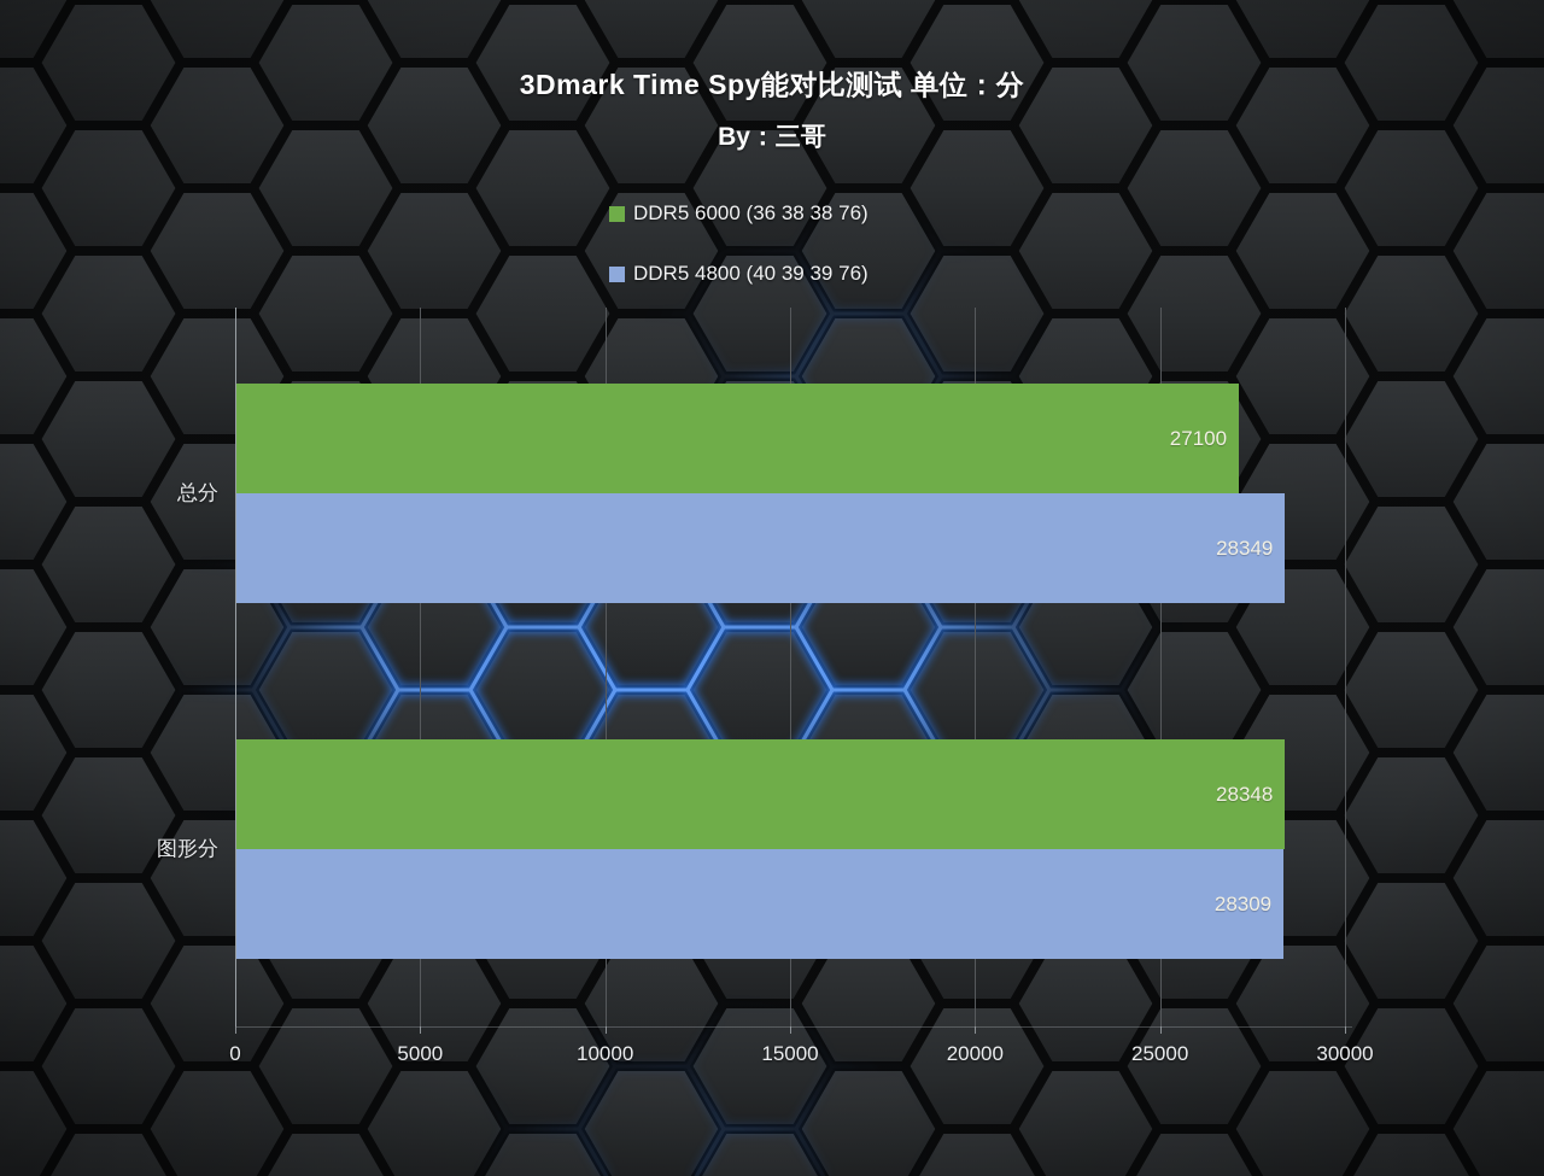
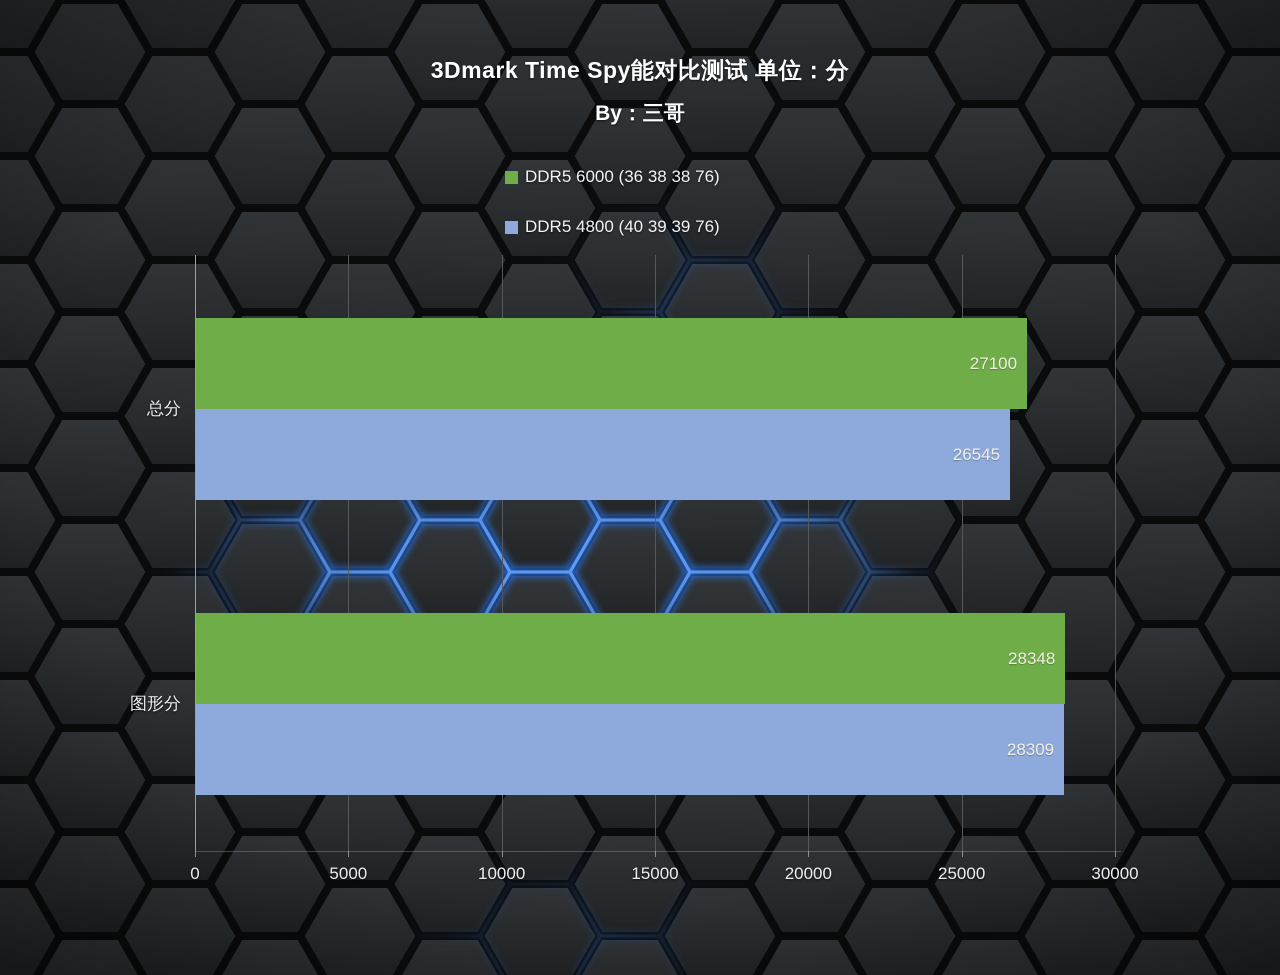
DDR5 4800 (40 39 39 76)/总分: 28349 -> 26545
